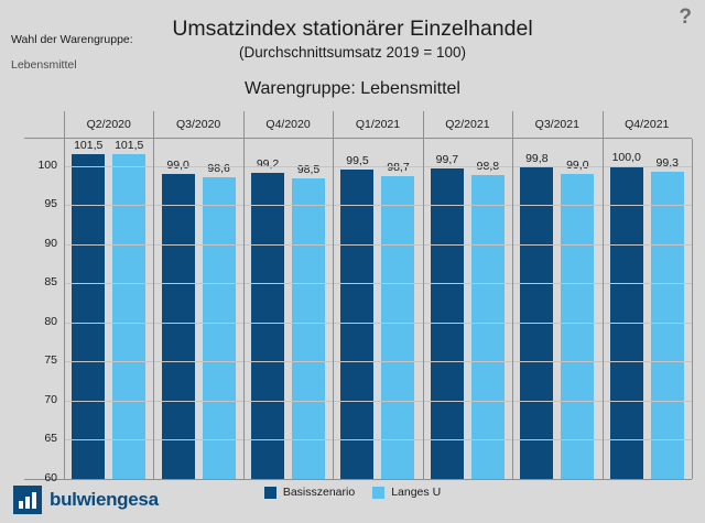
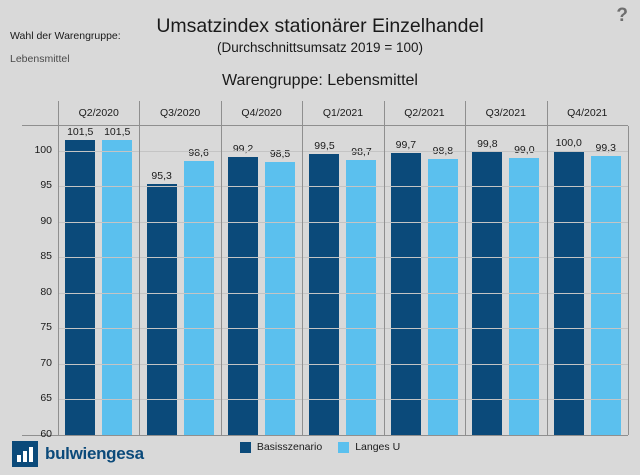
Basisszenario/Q3/2020: 99,0 -> 95,3
